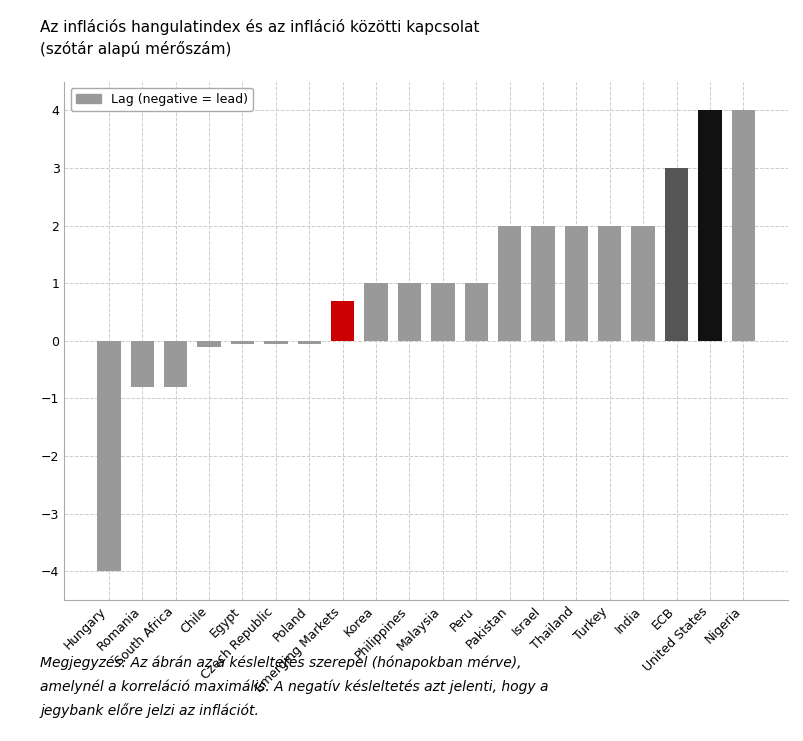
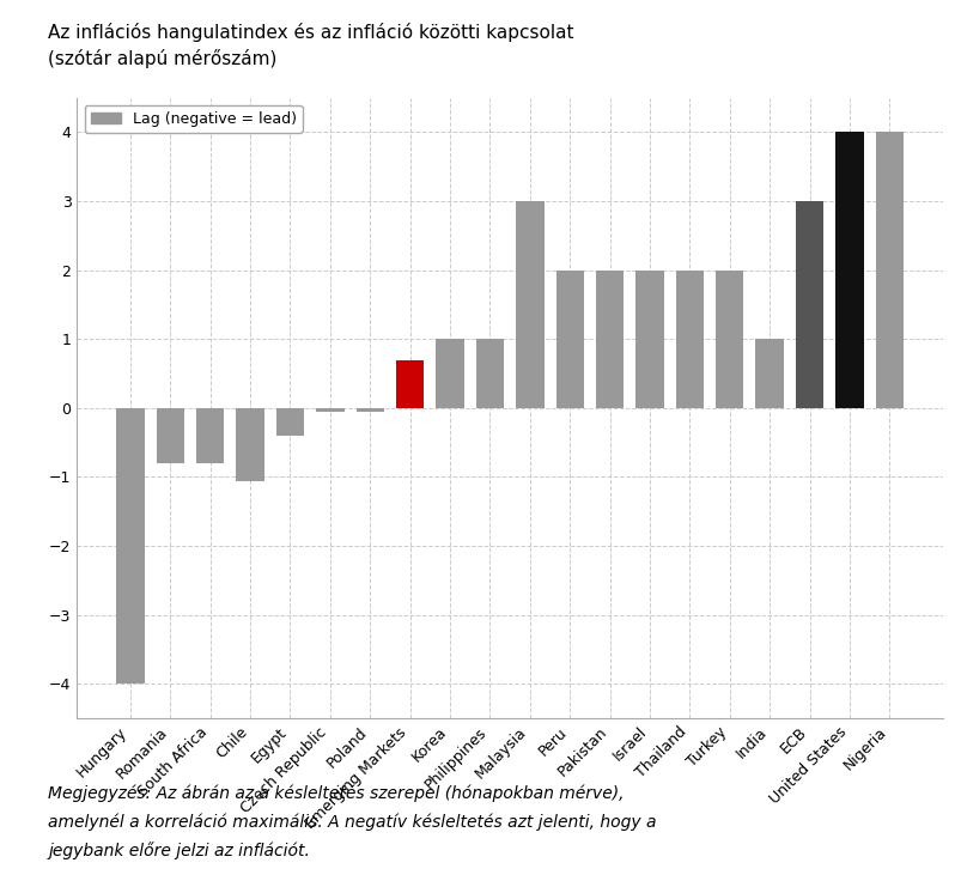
Chile: -0.10 -> -1.06
Egypt: -0.05 -> -0.40
Malaysia: 1.00 -> 3.00
Peru: 1.00 -> 2.00
India: 2.00 -> 1.00
